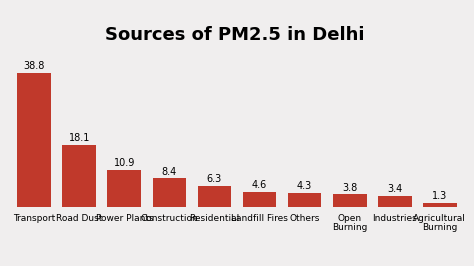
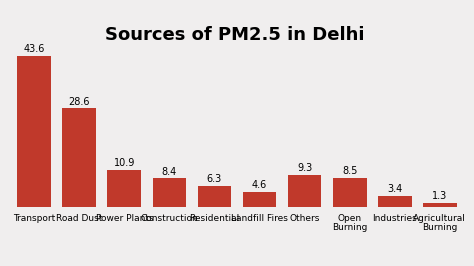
Transport: 38.8 -> 43.6
Road Dust: 18.1 -> 28.6
Others: 4.3 -> 9.3
Open Burning: 3.8 -> 8.5
